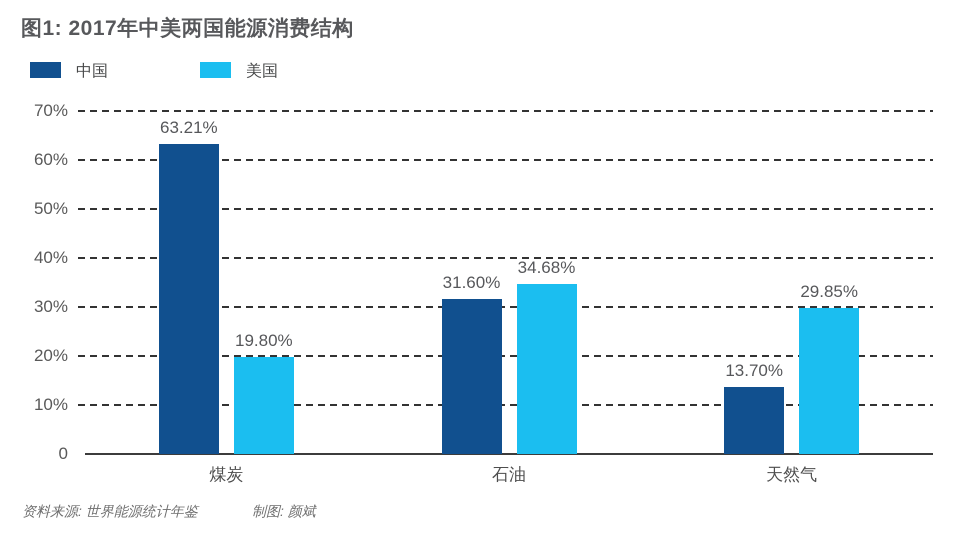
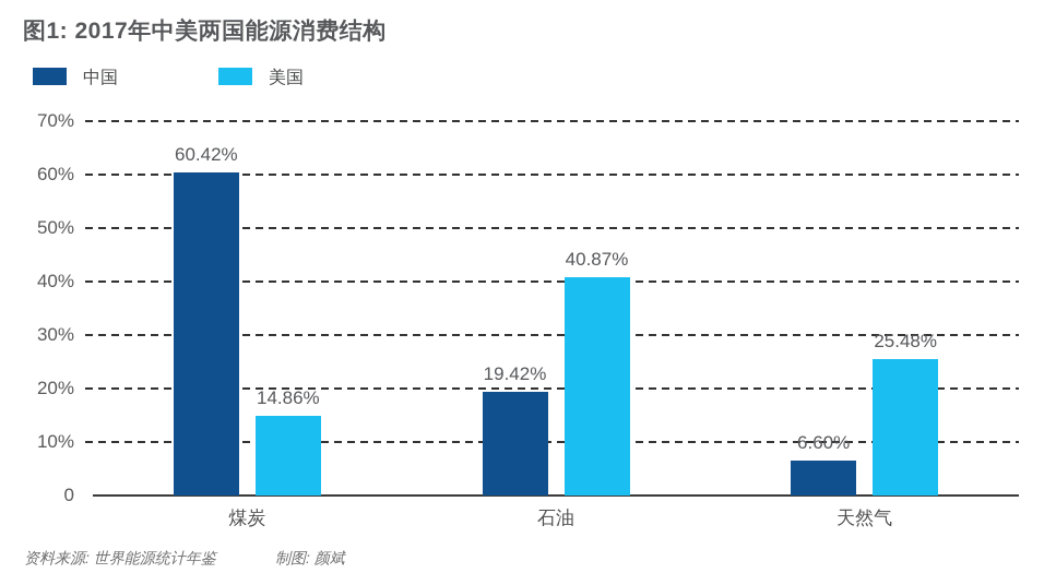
中国/煤炭: 63.21% -> 60.42%
美国/煤炭: 19.80% -> 14.86%
中国/石油: 31.60% -> 19.42%
美国/石油: 34.68% -> 40.87%
中国/天然气: 13.70% -> 6.60%
美国/天然气: 29.85% -> 25.48%
